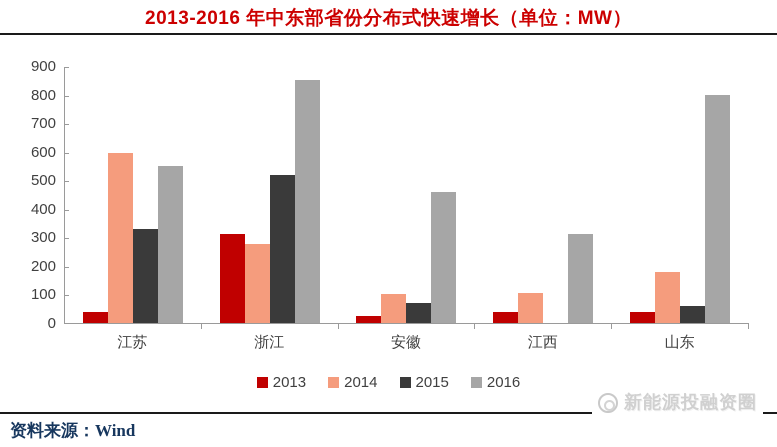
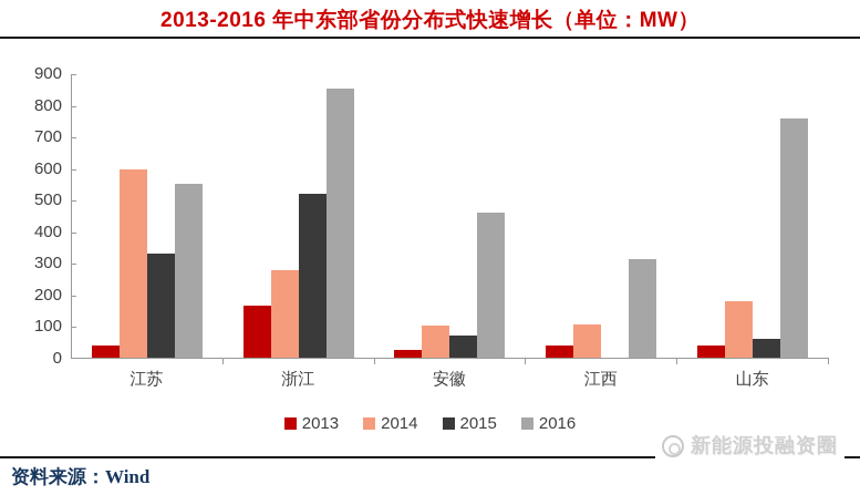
2013/浙江: 310 -> 160
2016/山东: 800 -> 760
